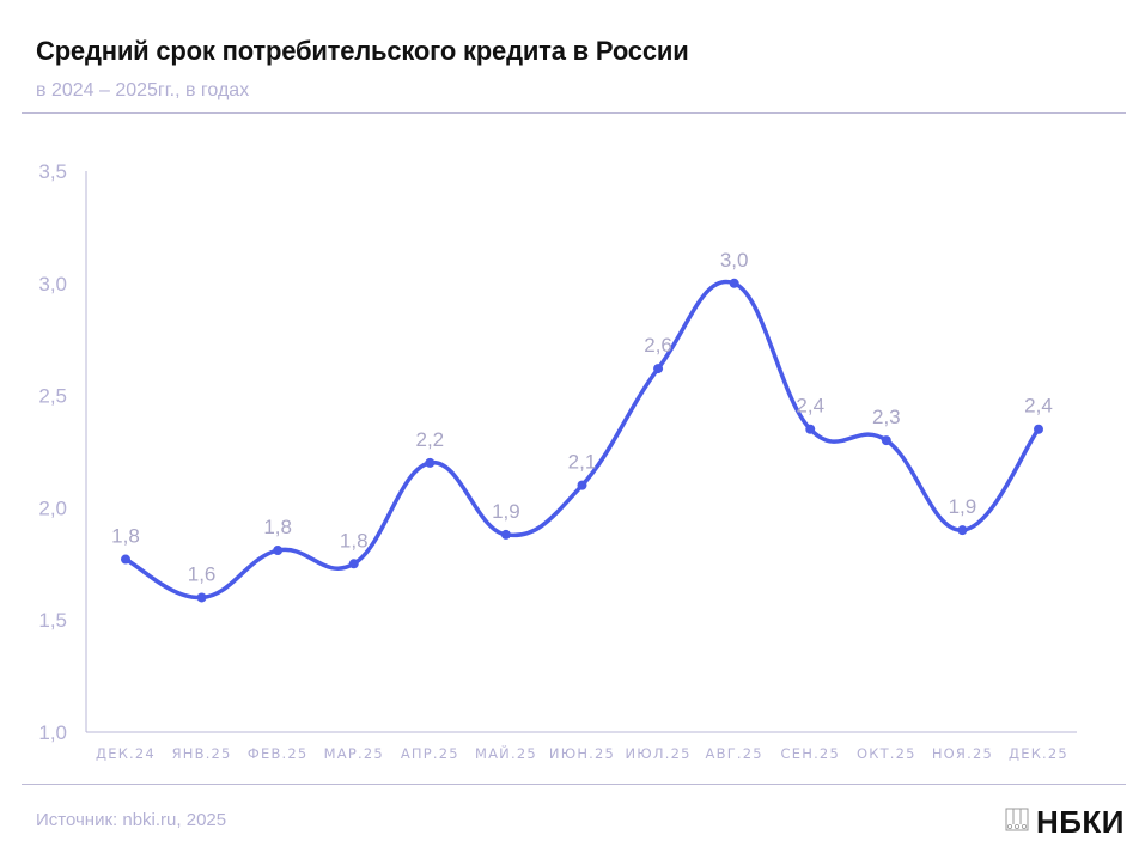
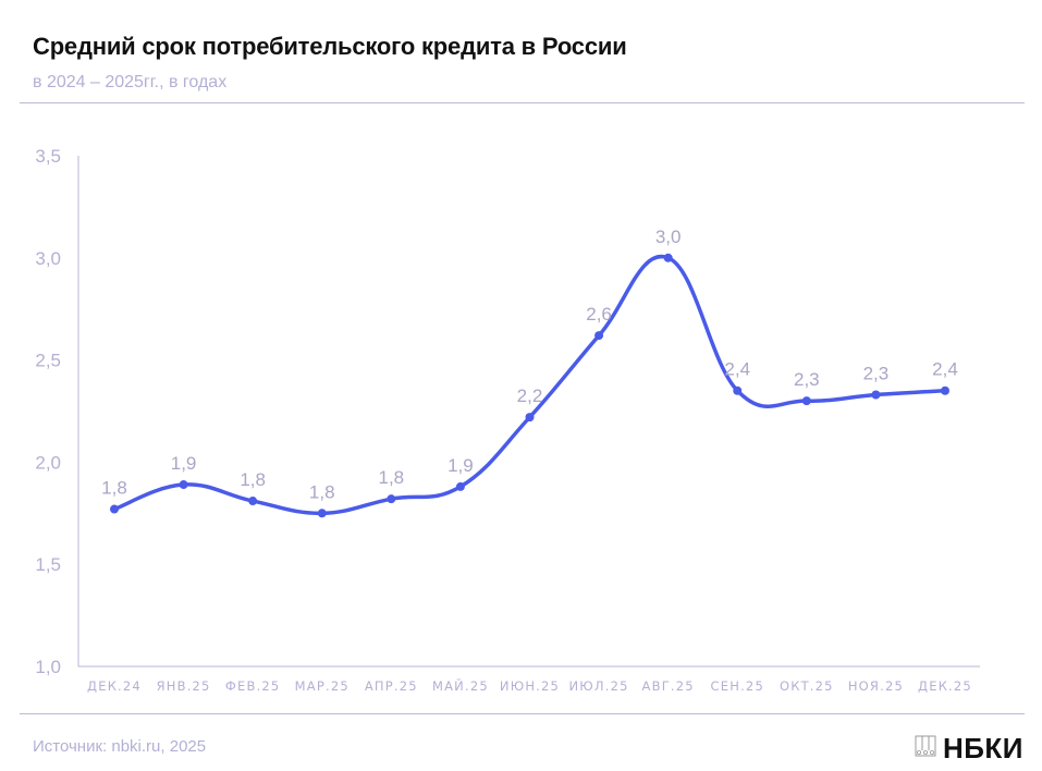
ЯНВ.25: 1,6 -> 1,9
АПР.25: 2,2 -> 1,8
ИЮН.25: 2,1 -> 2,2
НОЯ.25: 1,9 -> 2,3
